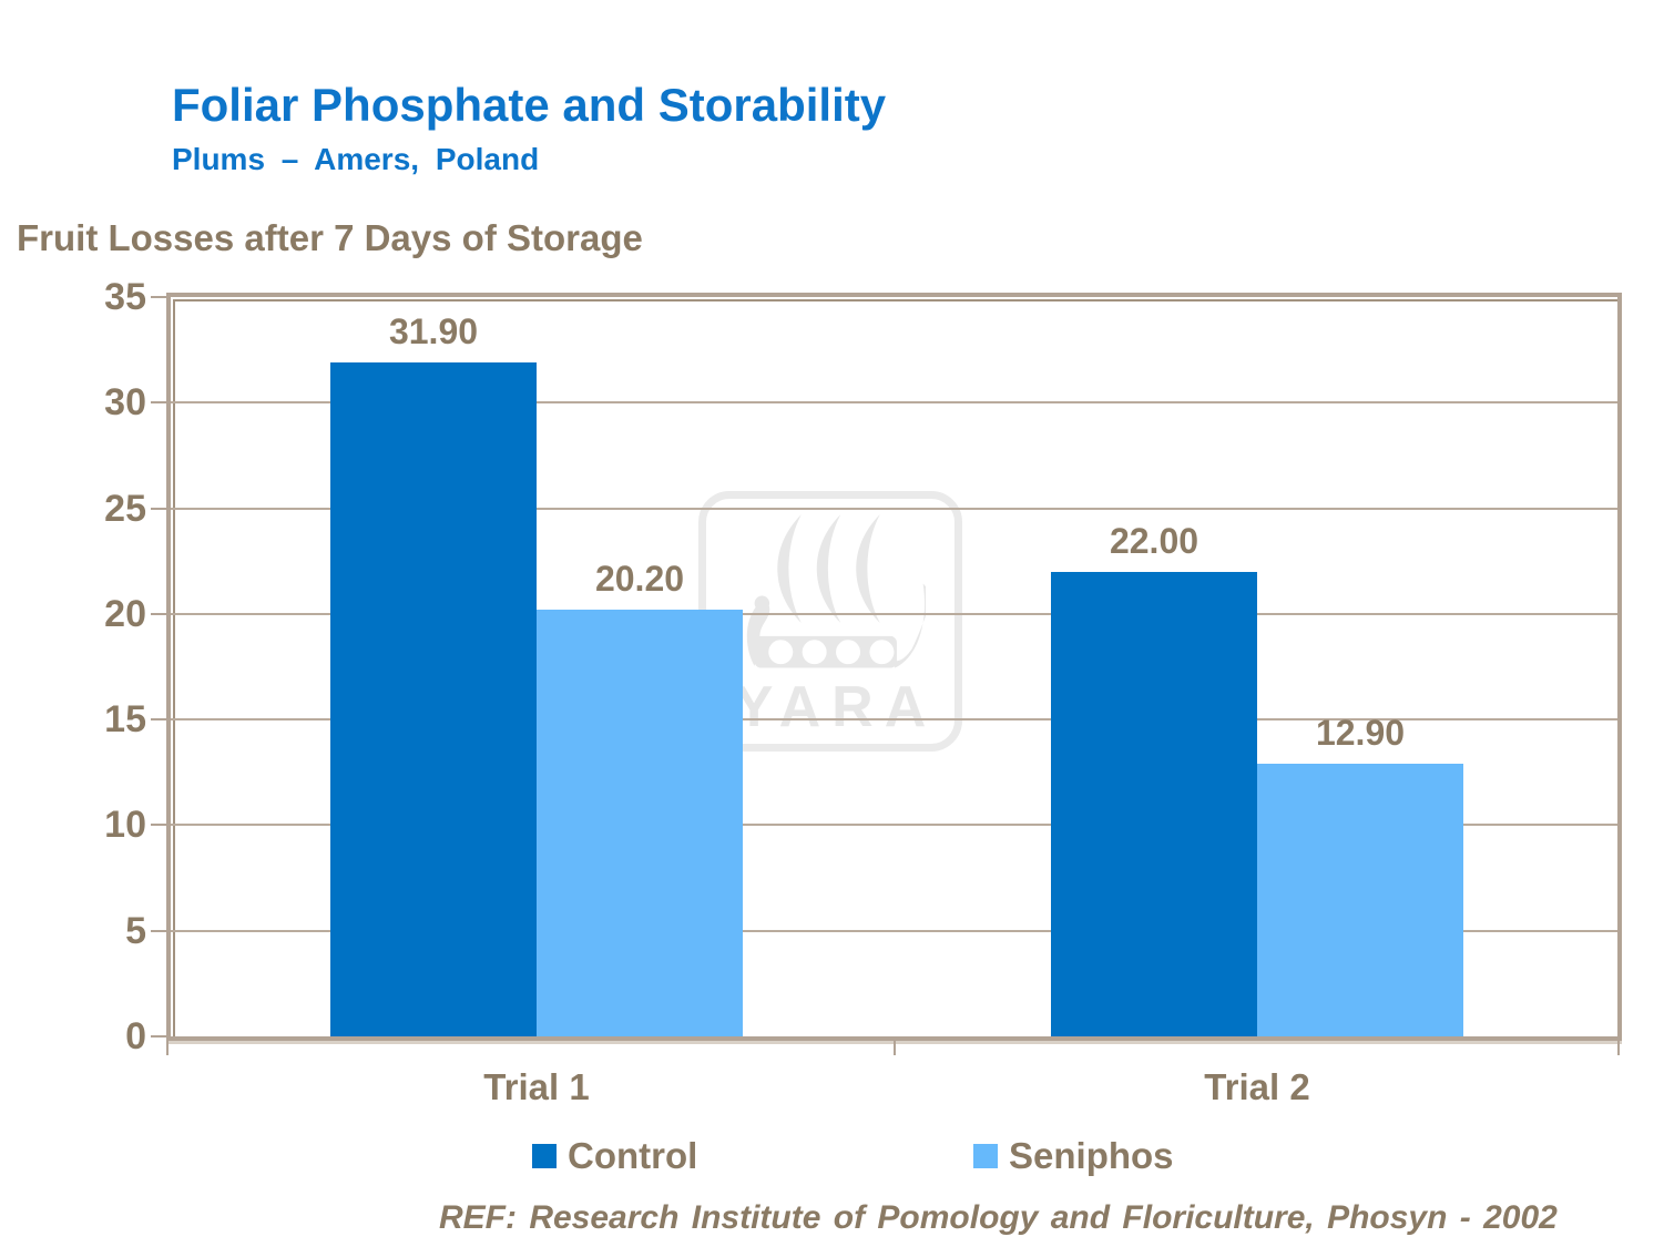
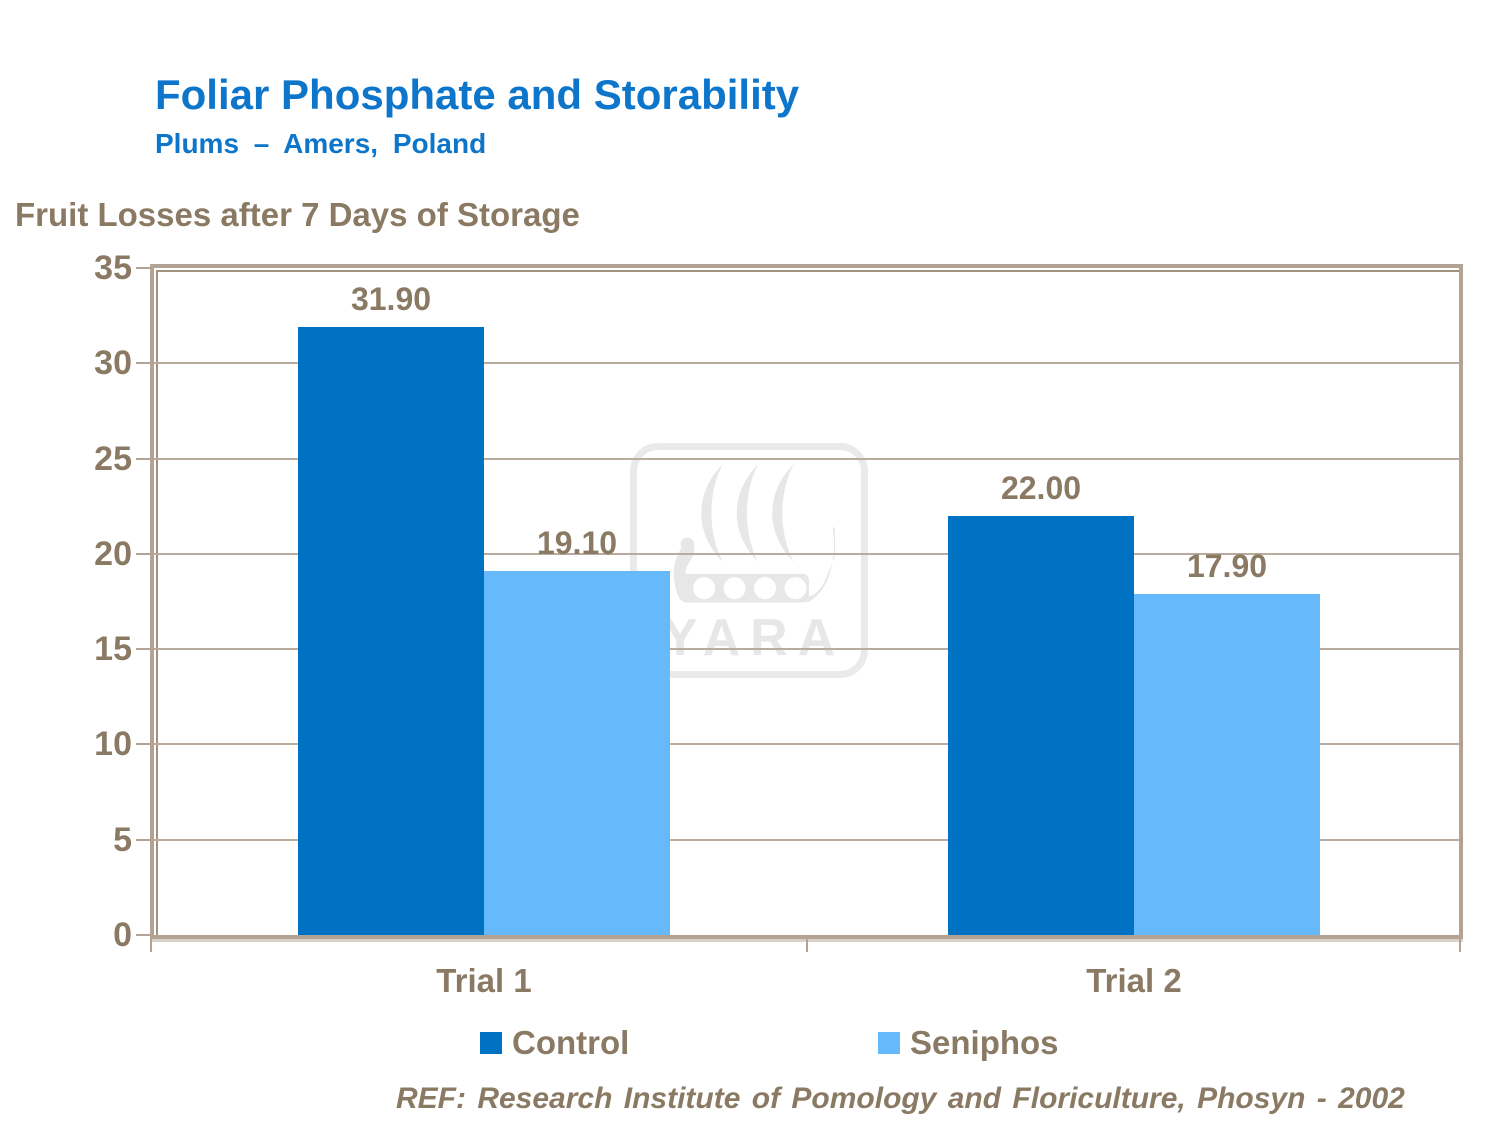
Seniphos/Trial 1: 20.20 -> 19.10
Seniphos/Trial 2: 12.90 -> 17.90
